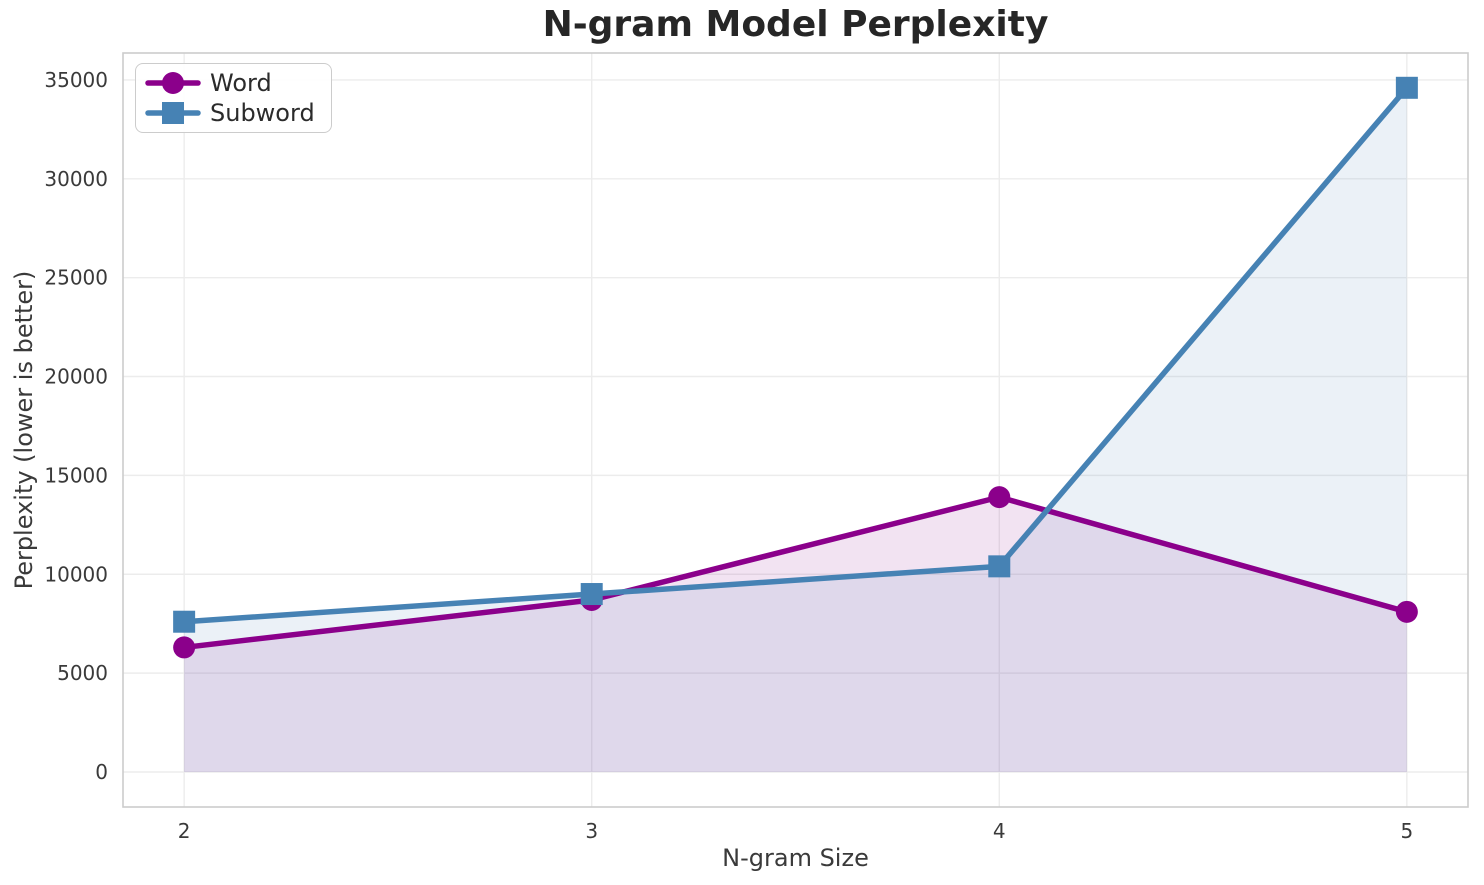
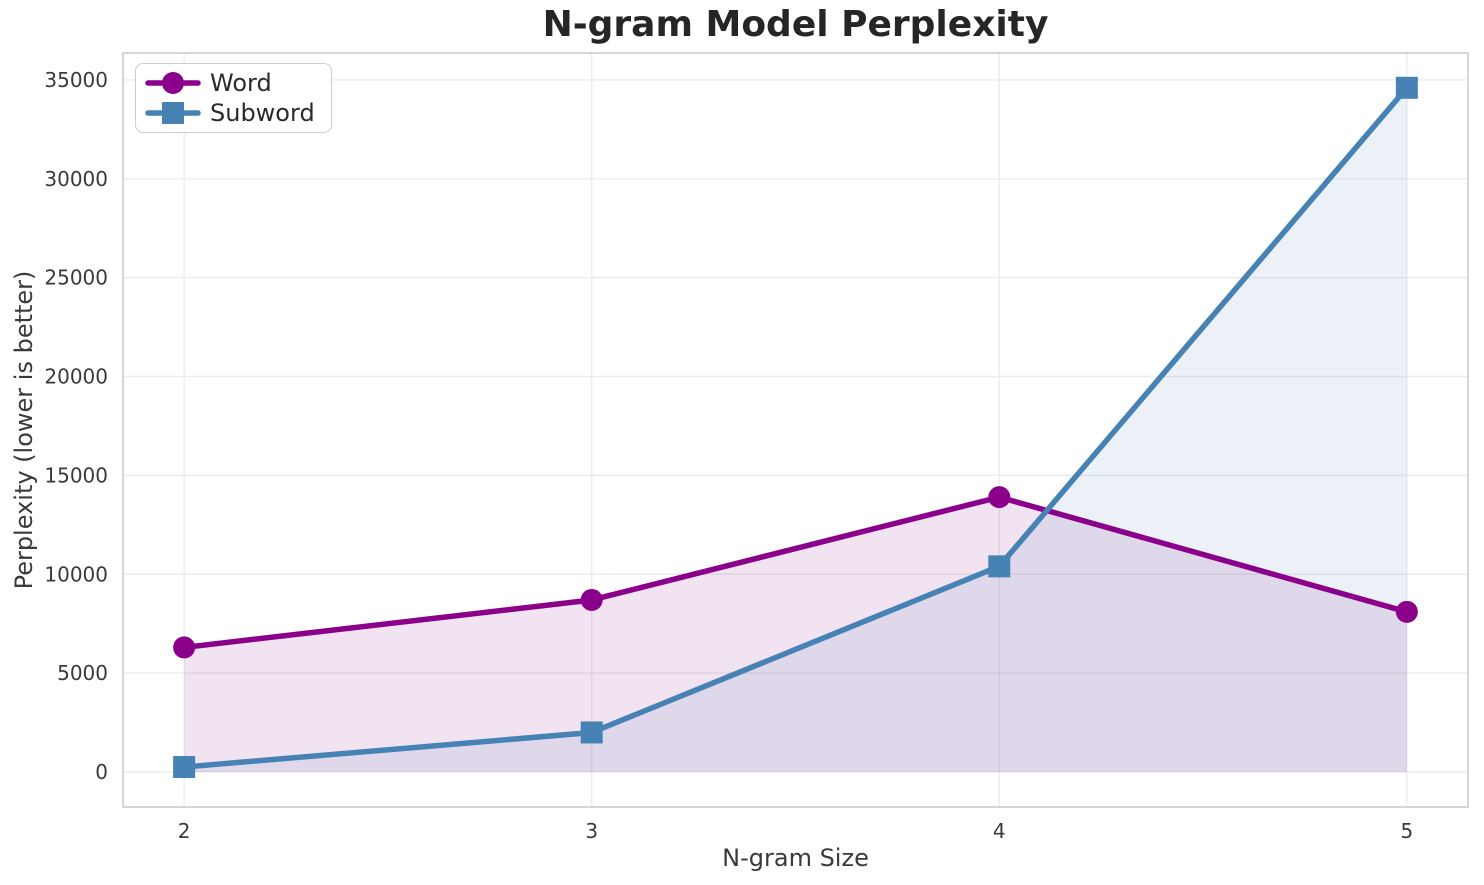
Subword/2: 7600 -> 200
Subword/3: 9000 -> 2000
